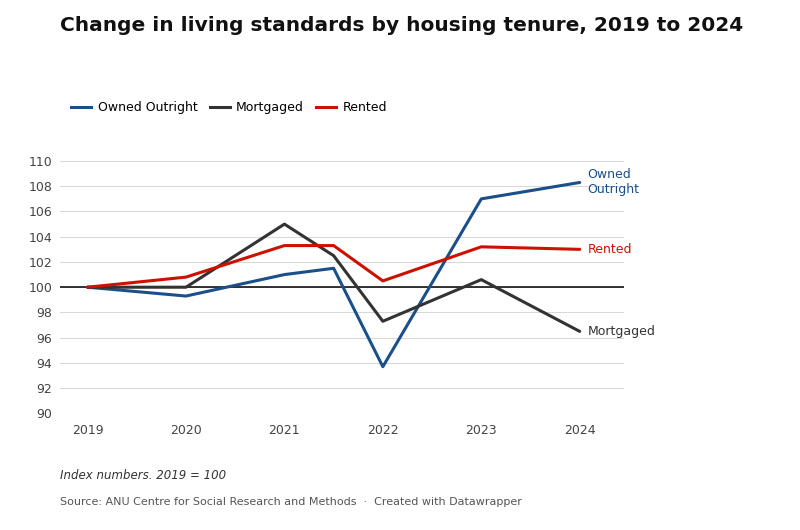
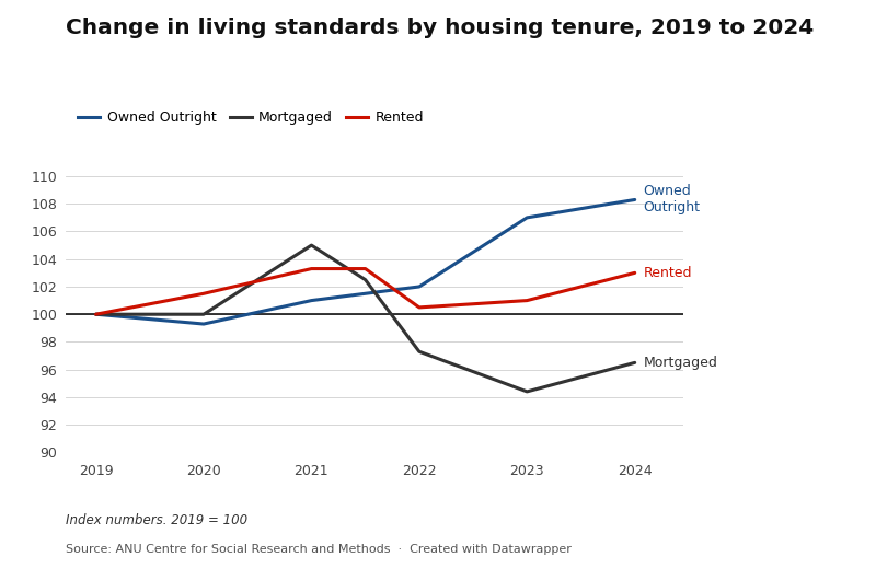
Rented/2020: 100.8 -> 101.5
Owned Outright/2022: 93.7 -> 102.0
Mortgaged/2023: 100.6 -> 94.4
Rented/2023: 103.2 -> 101.0
